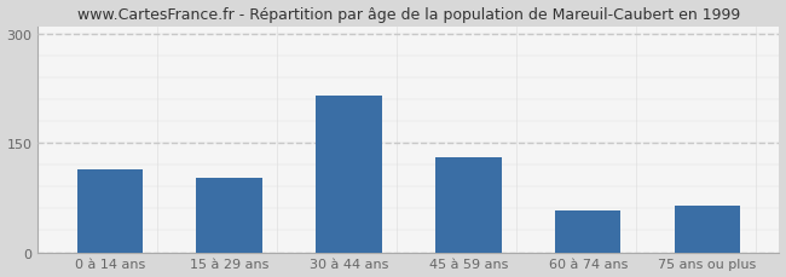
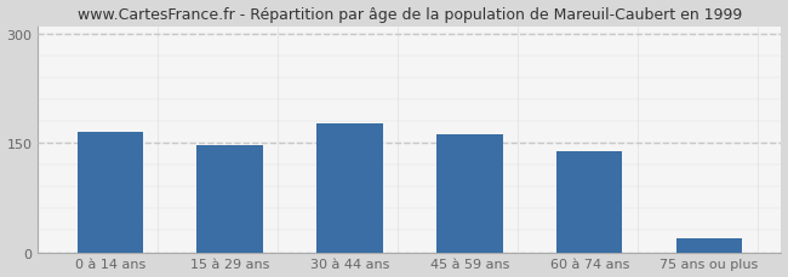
0 à 14 ans: 114 -> 165
15 à 29 ans: 102 -> 146
30 à 44 ans: 214 -> 176
45 à 59 ans: 130 -> 162
60 à 74 ans: 58 -> 139
75 ans ou plus: 64 -> 19
